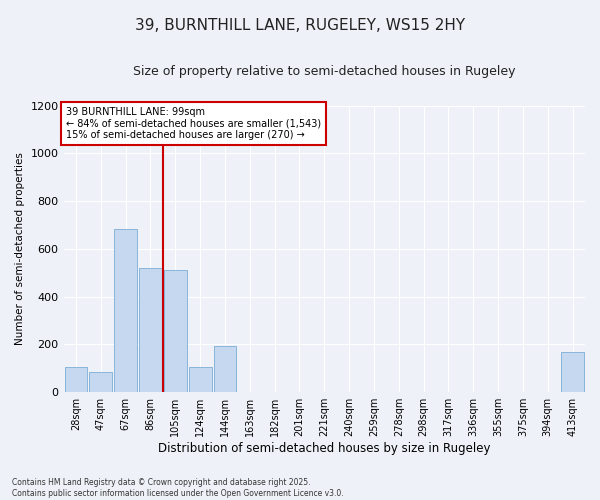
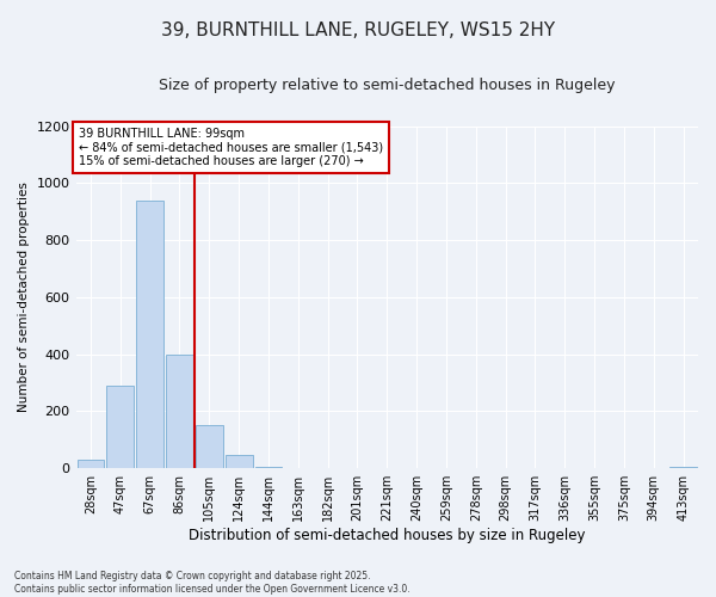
28sqm: 105 -> 30
47sqm: 85 -> 290
67sqm: 685 -> 940
86sqm: 520 -> 400
105sqm: 510 -> 150
124sqm: 105 -> 45
144sqm: 195 -> 5
413sqm: 170 -> 5
